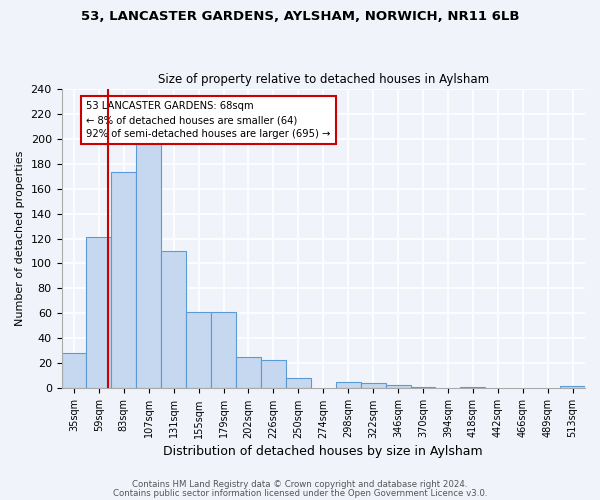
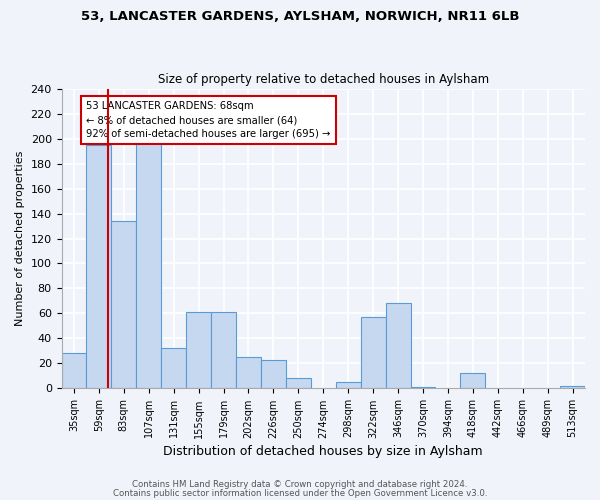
59sqm: 121 -> 195
83sqm: 173 -> 134
131sqm: 110 -> 32
322sqm: 4 -> 57
346sqm: 3 -> 68
418sqm: 1 -> 12
